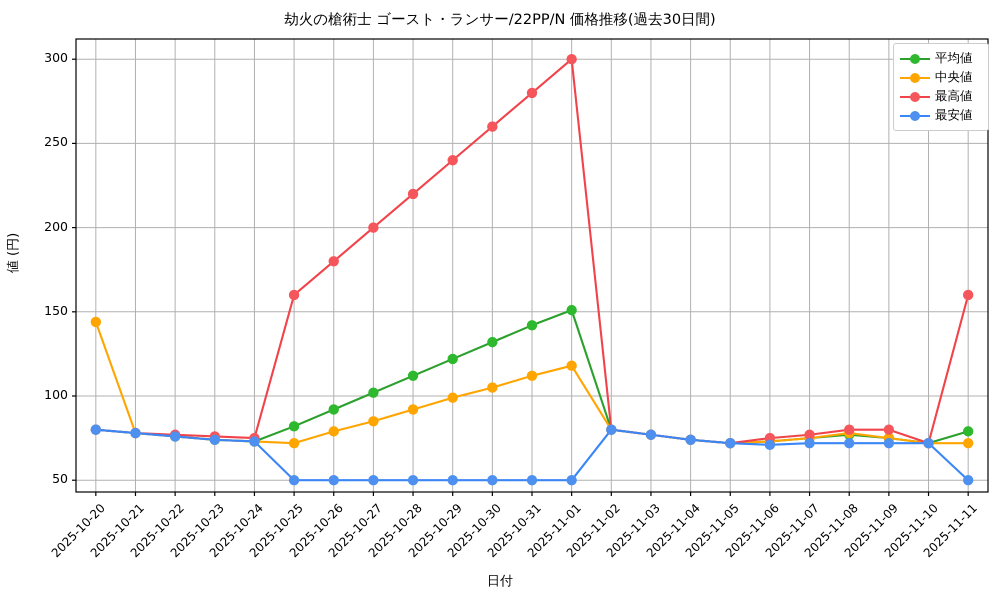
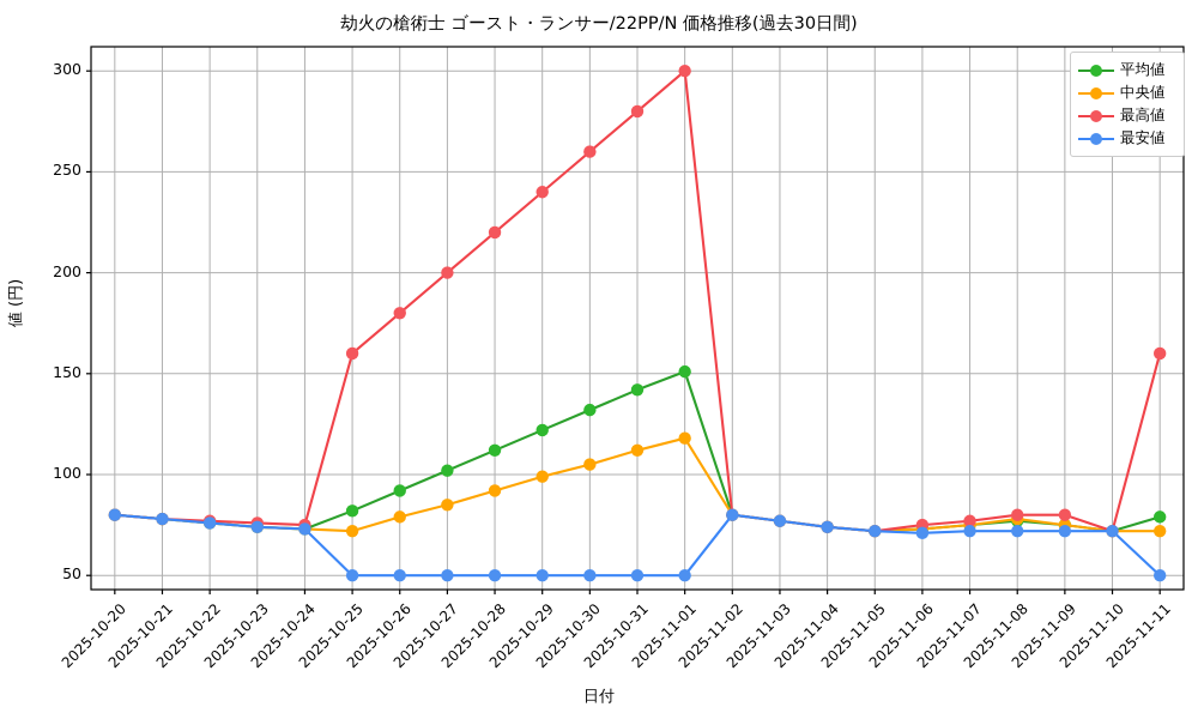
中央値/2025-10-20: 144 -> 80
